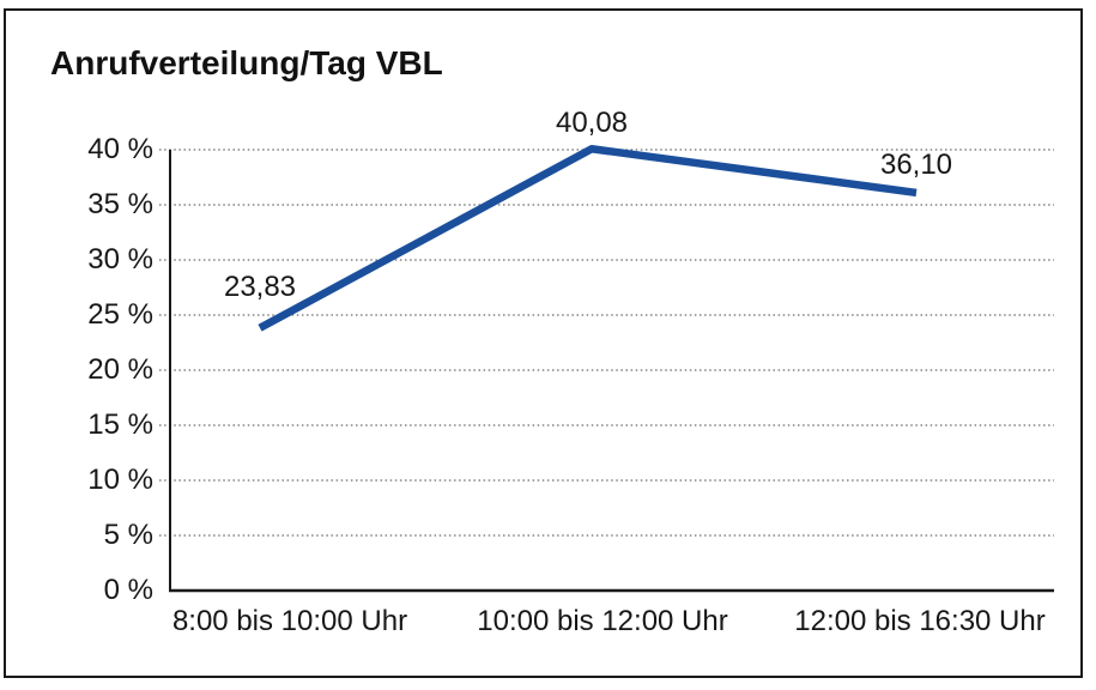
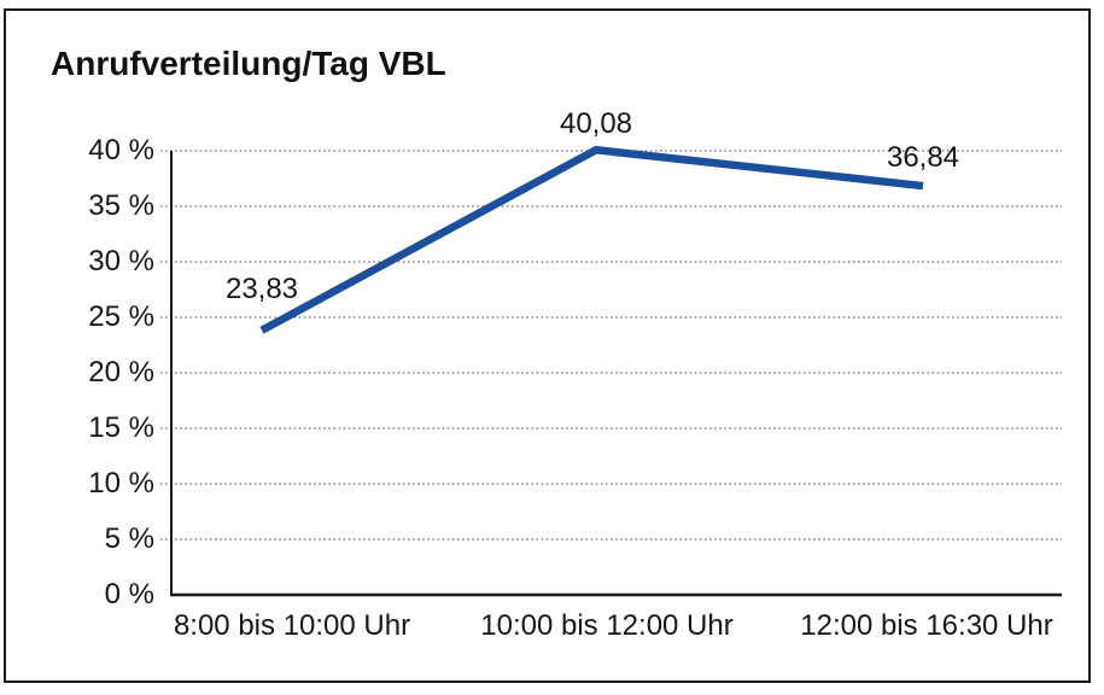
12:00 bis 16:30 Uhr: 36,10 -> 36,84
